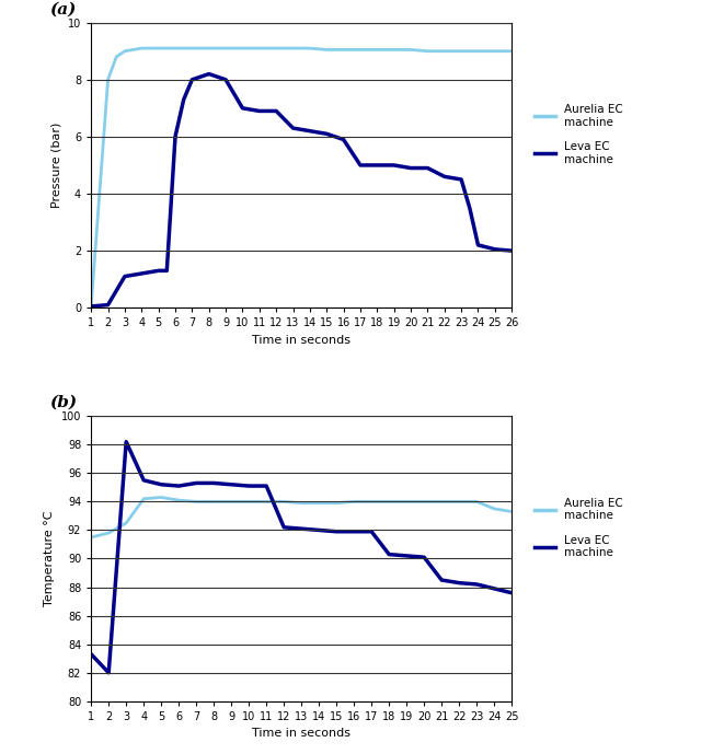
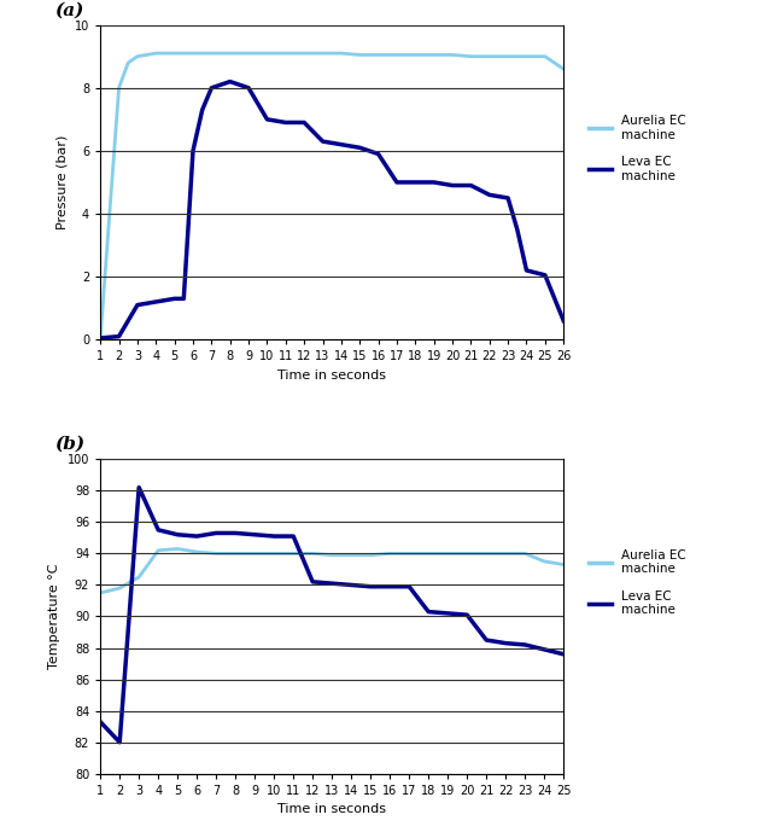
Aurelia EC machine/26: 9.00 -> 8.60
Leva EC machine/26: 2.00 -> 0.60
